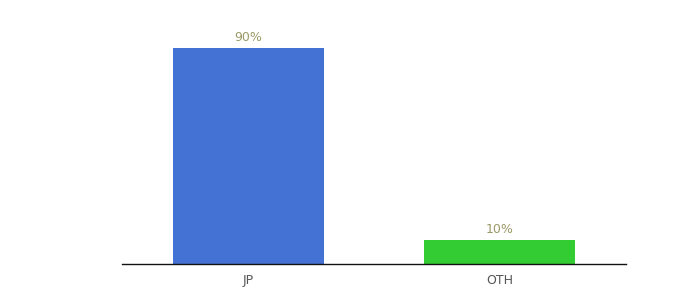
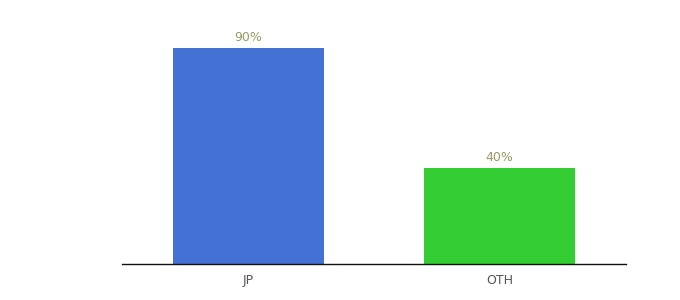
OTH: 10% -> 40%
